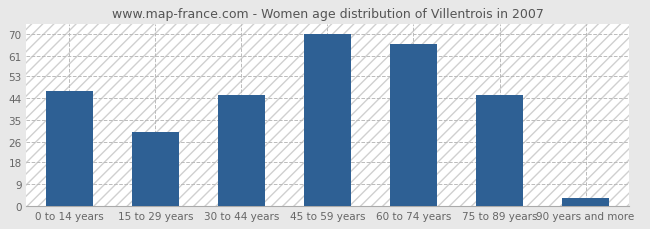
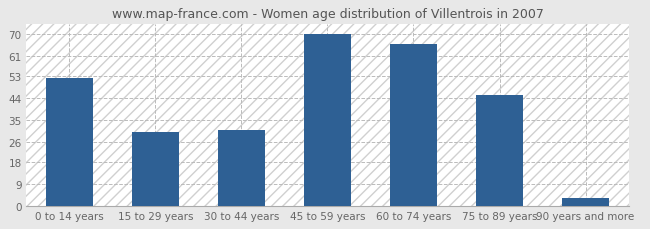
0 to 14 years: 47 -> 52
30 to 44 years: 45 -> 31
